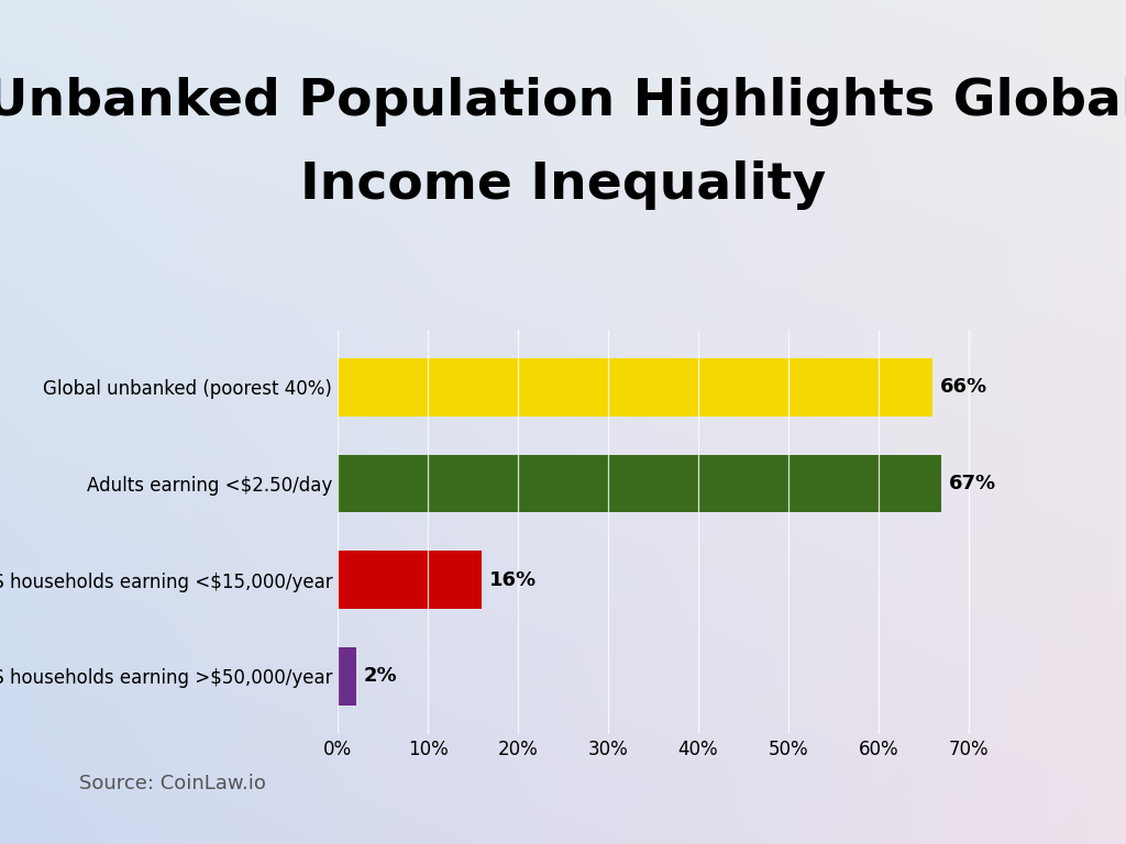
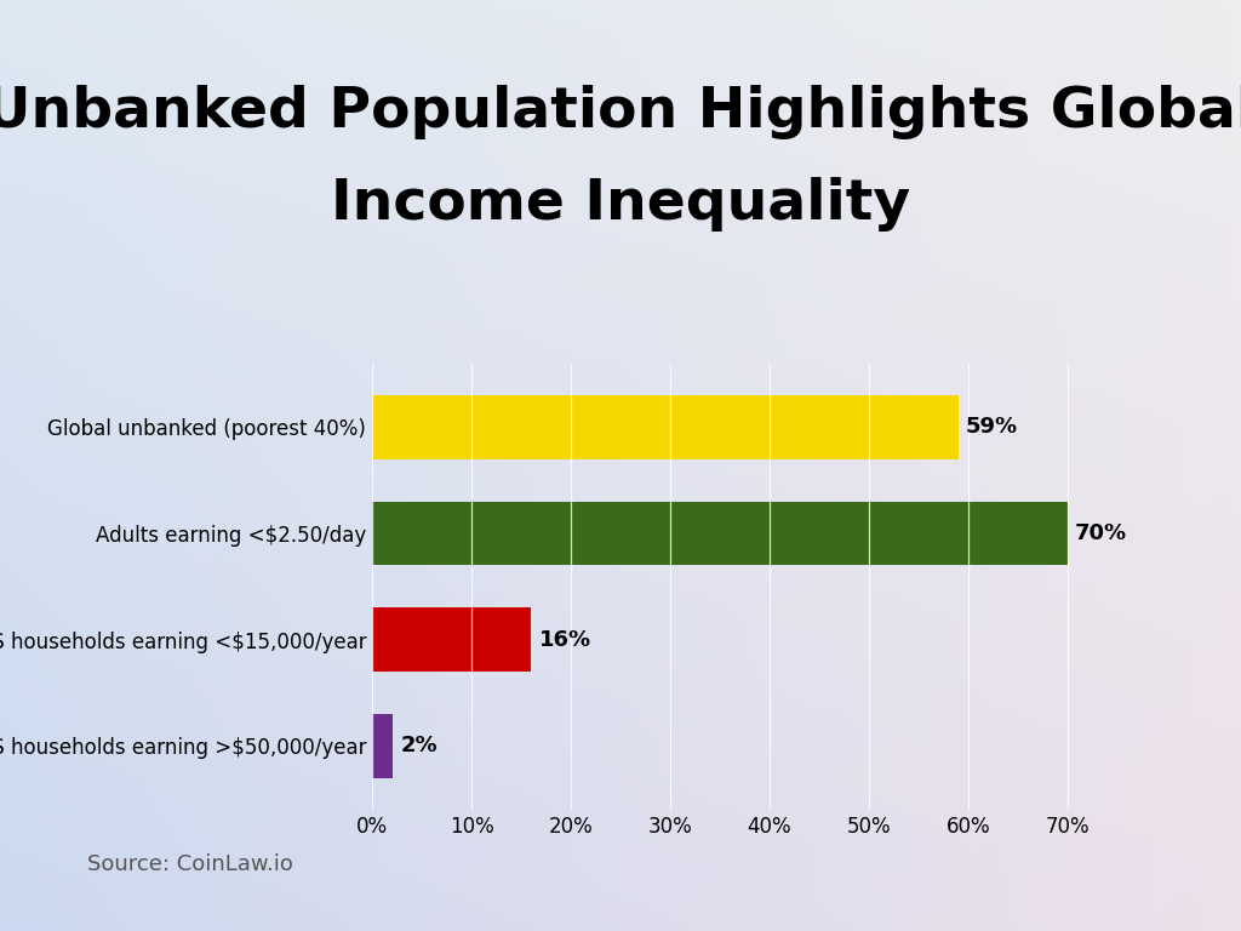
Global unbanked (poorest 40%): 66% -> 59%
Adults earning <$2.50/day: 67% -> 70%
